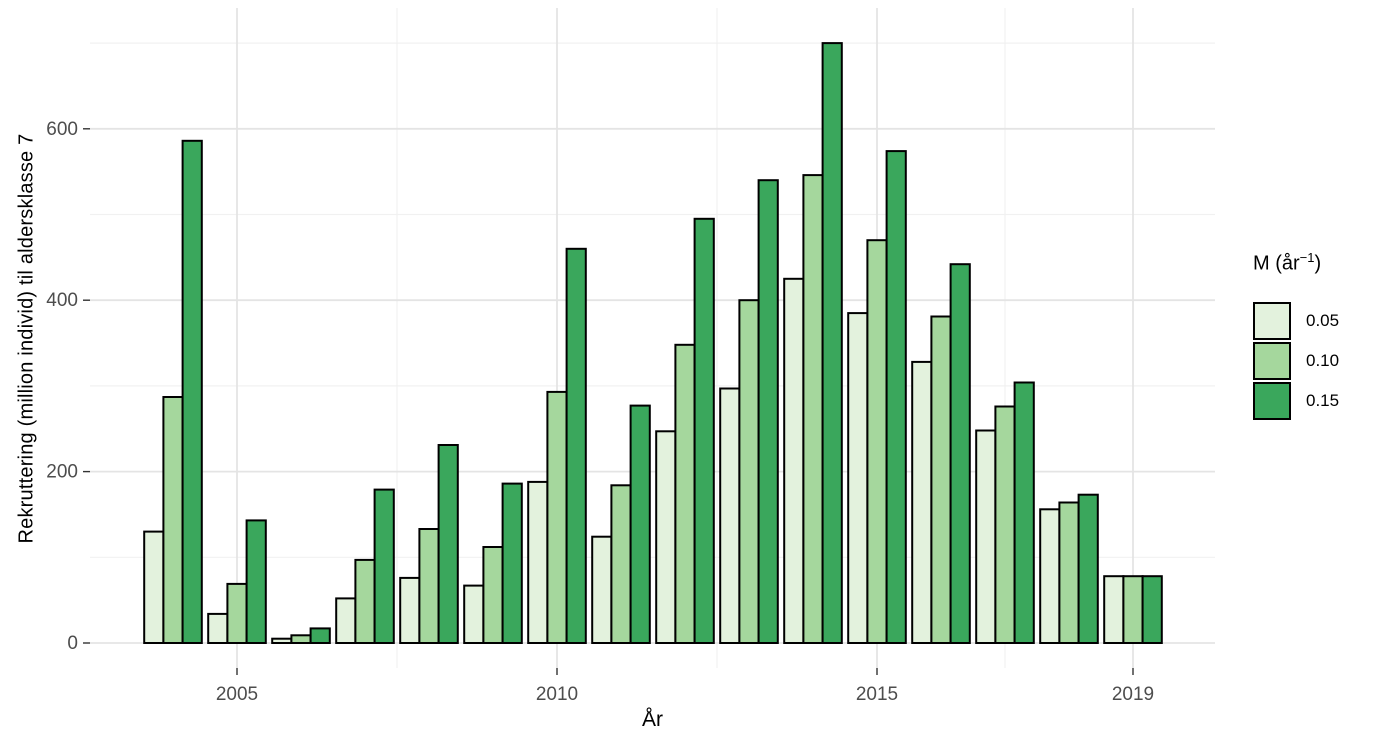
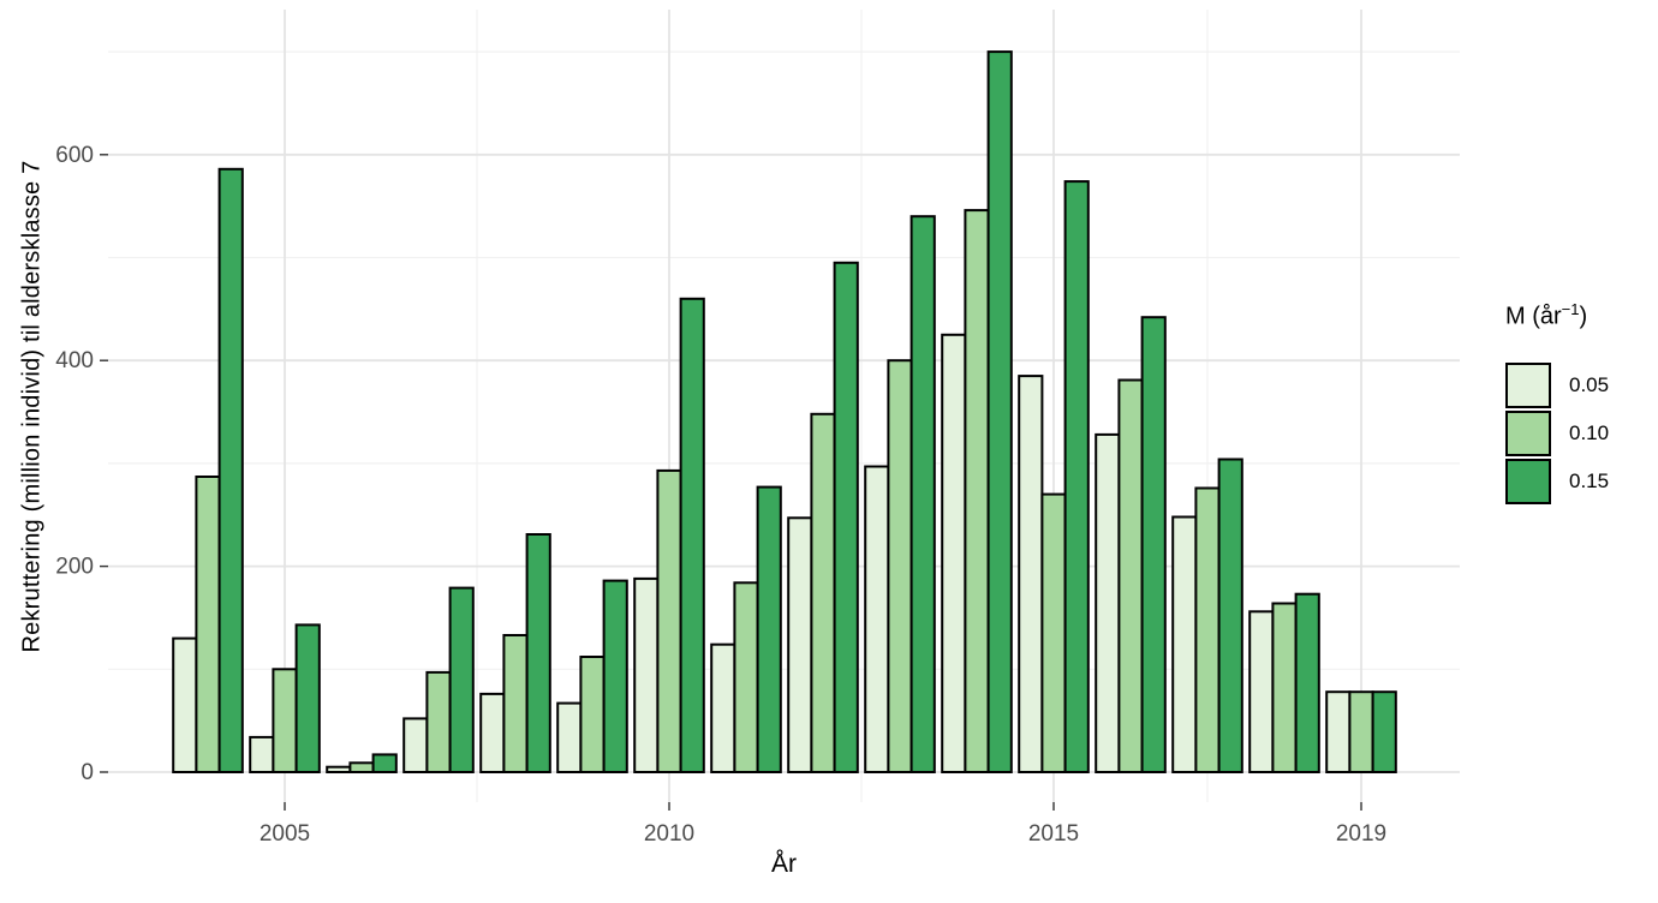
0.10/2005: 70 -> 100
0.10/2015: 470 -> 270
